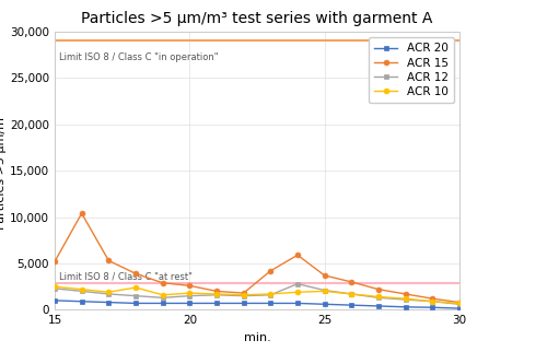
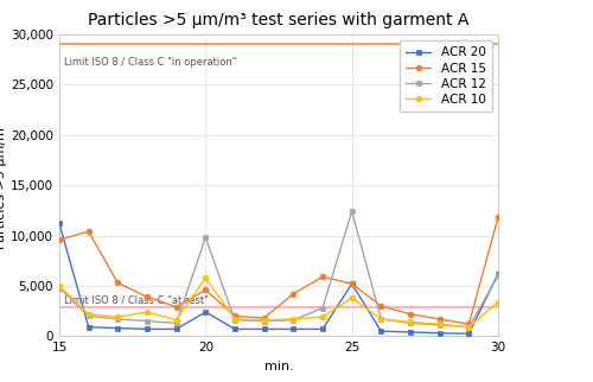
ACR 20/15: 1,000 -> 11,200
ACR 15/15: 5,200 -> 9,600
ACR 12/15: 2,300 -> 4,800
ACR 10/15: 2,500 -> 5,000
ACR 20/20: 700 -> 2,400
ACR 15/20: 2,600 -> 4,600
ACR 12/20: 1,500 -> 9,800
ACR 10/20: 1,800 -> 5,800
ACR 20/25: 600 -> 5,200
ACR 15/25: 3,700 -> 5,200
ACR 12/25: 2,100 -> 12,400
ACR 10/25: 2,000 -> 3,800
ACR 20/30: 200 -> 6,200
ACR 15/30: 800 -> 11,800
ACR 12/30: 600 -> 6,000
ACR 10/30: 700 -> 3,400
